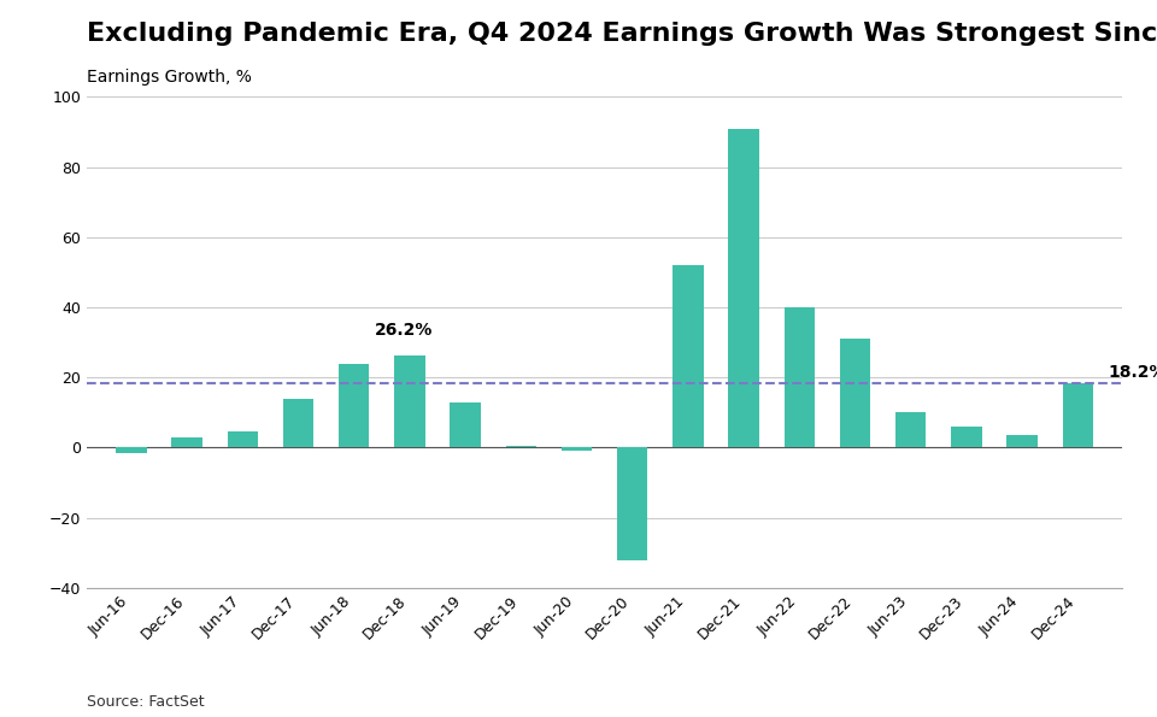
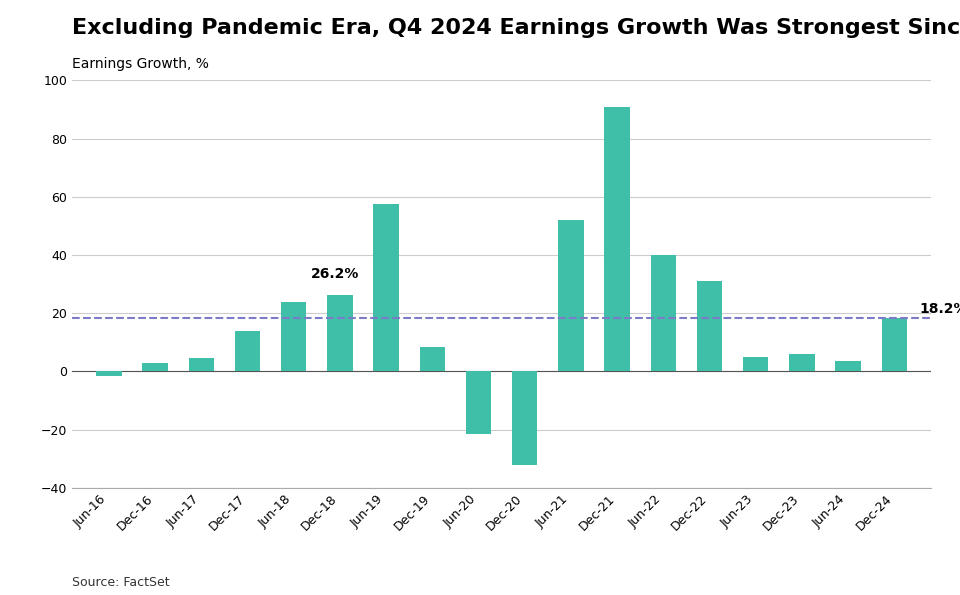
Jun-19: 13.0 -> 57.5
Dec-19: 0.5 -> 8.5
Jun-20: -1.0 -> -21.5
Jun-23: 10.0 -> 5.0
